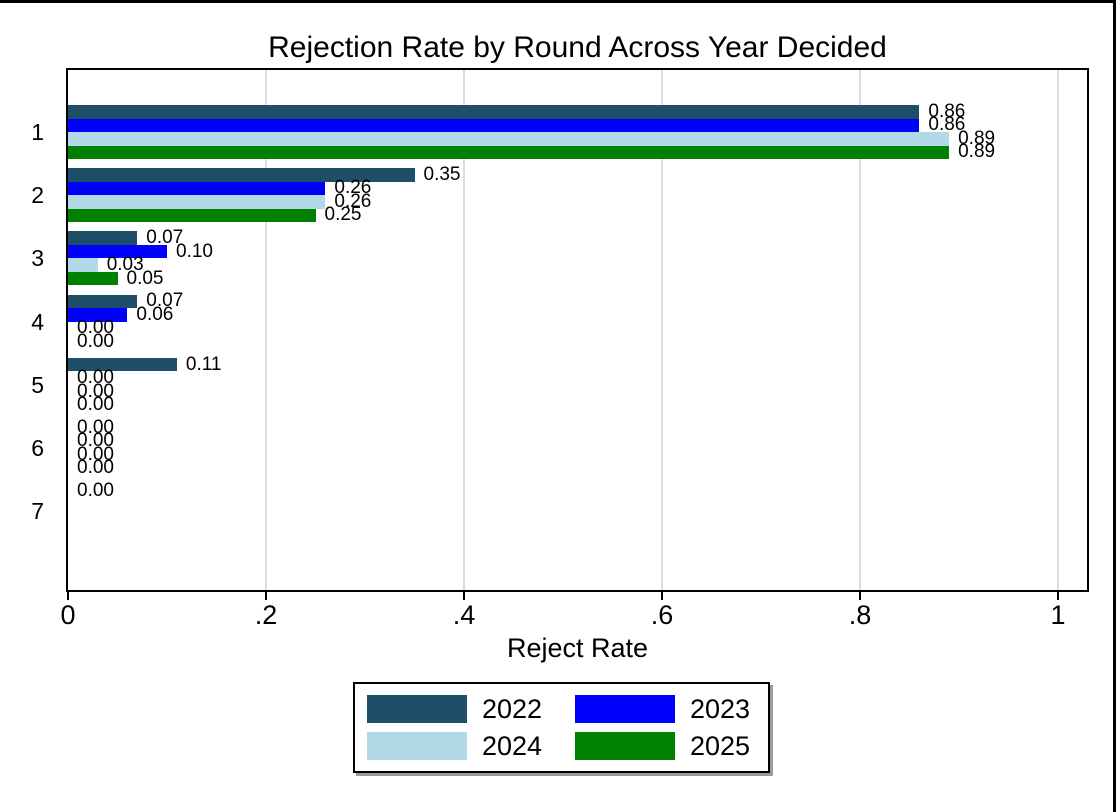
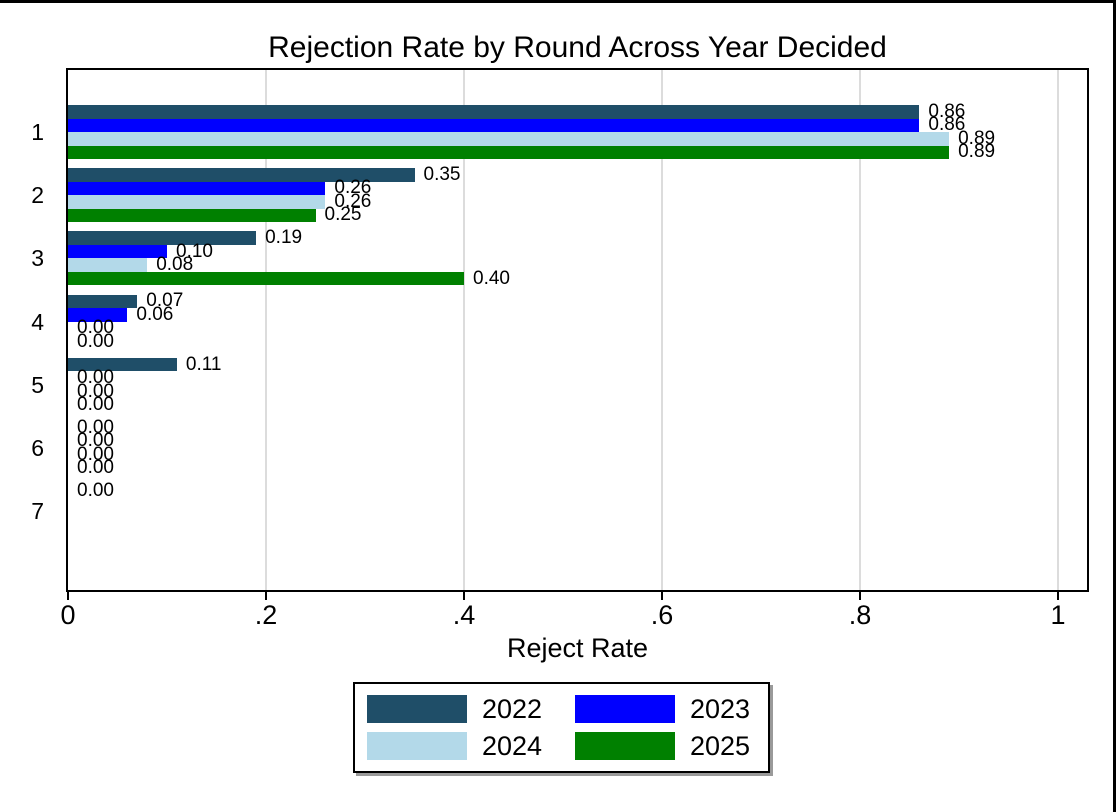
2022/3: 0.07 -> 0.19
2024/3: 0.03 -> 0.08
2025/3: 0.05 -> 0.40
